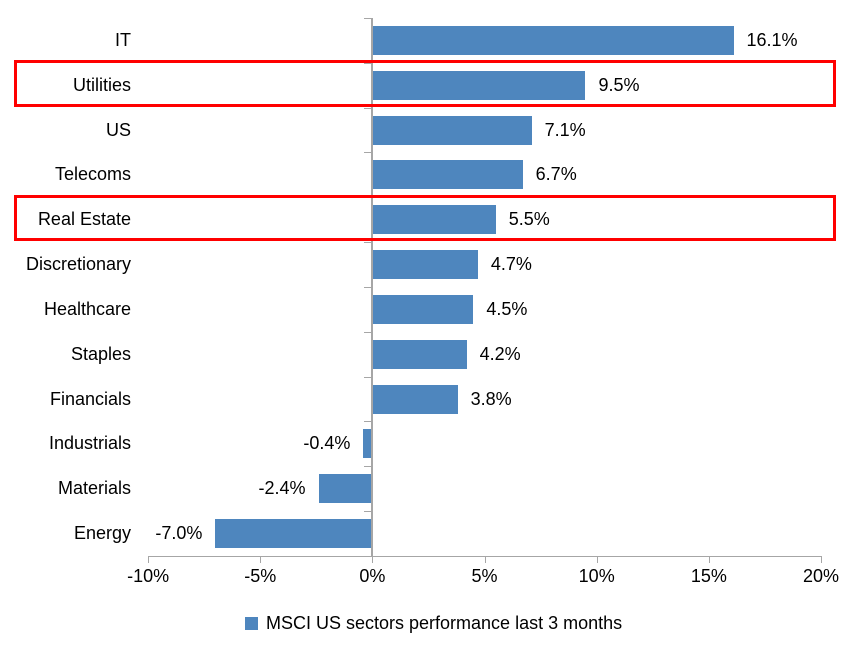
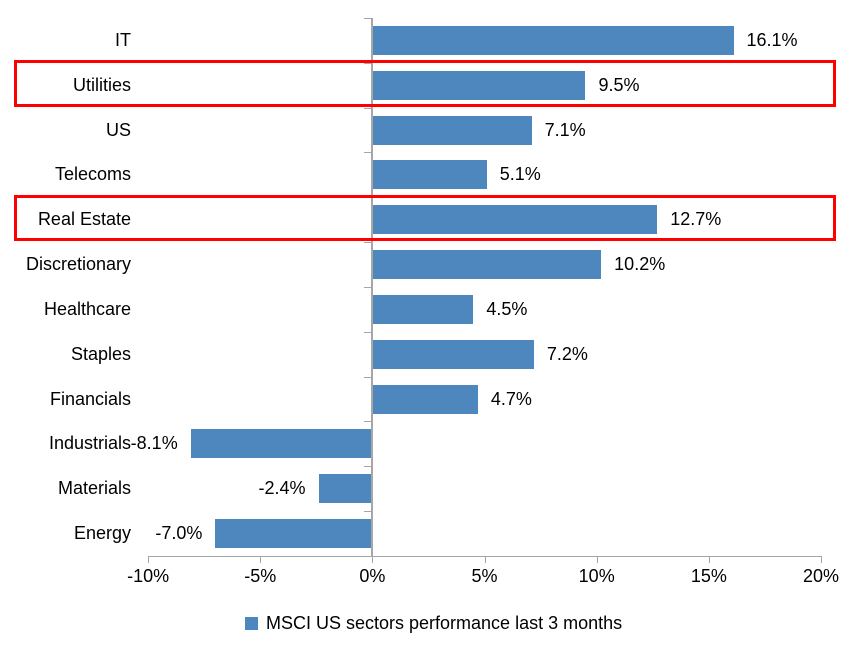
Telecoms: 6.7% -> 5.1%
Real Estate: 5.5% -> 12.7%
Discretionary: 4.7% -> 10.2%
Staples: 4.2% -> 7.2%
Financials: 3.8% -> 4.7%
Industrials: -0.4% -> -8.1%
